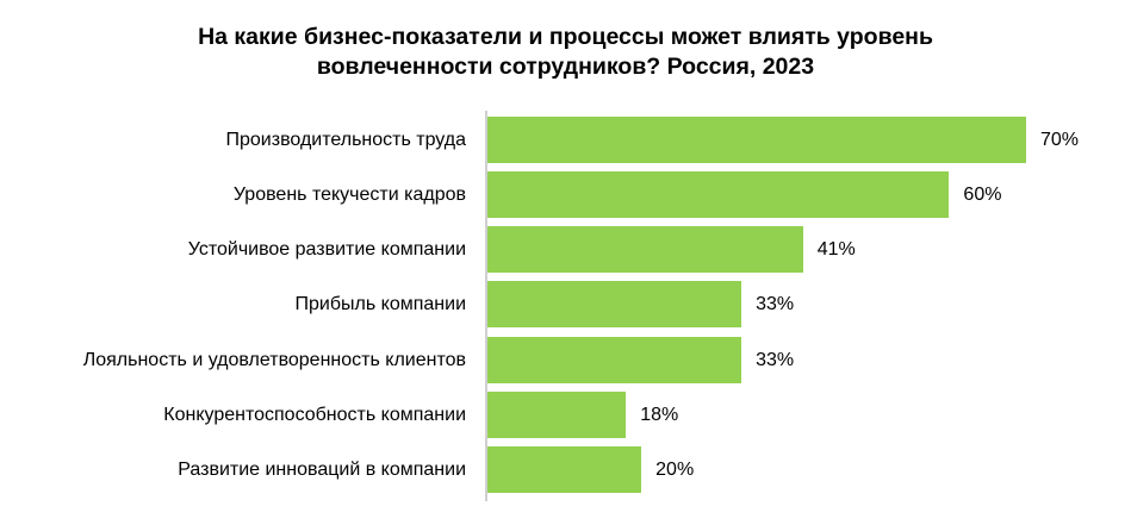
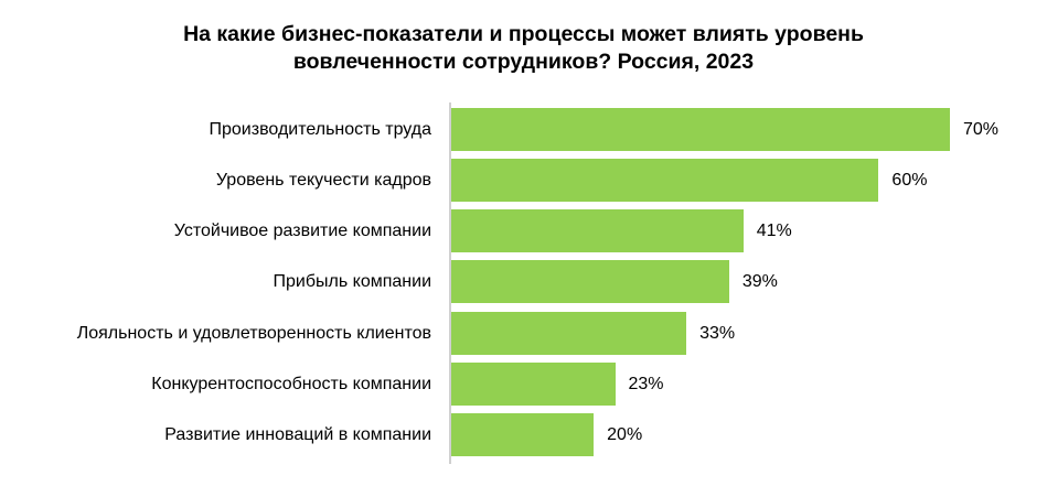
Прибыль компании: 33% -> 39%
Конкурентоспособность компании: 18% -> 23%
